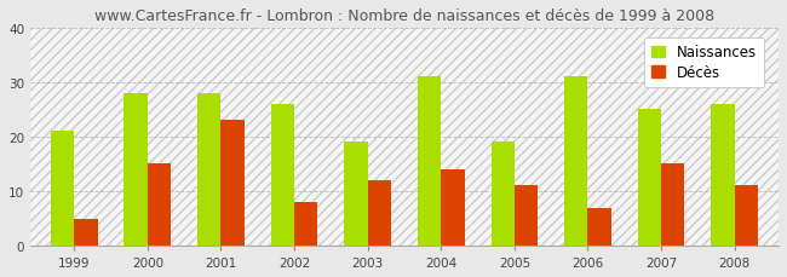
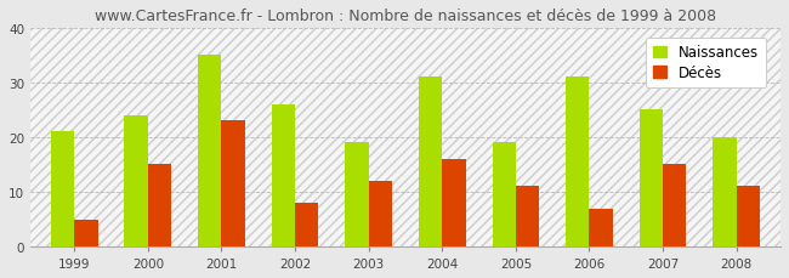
Naissances/2000: 28 -> 24
Naissances/2001: 28 -> 35
Décès/2004: 14 -> 16
Naissances/2008: 26 -> 20
